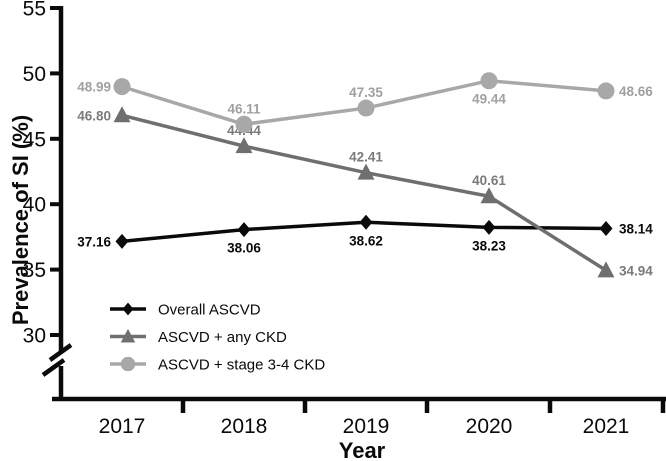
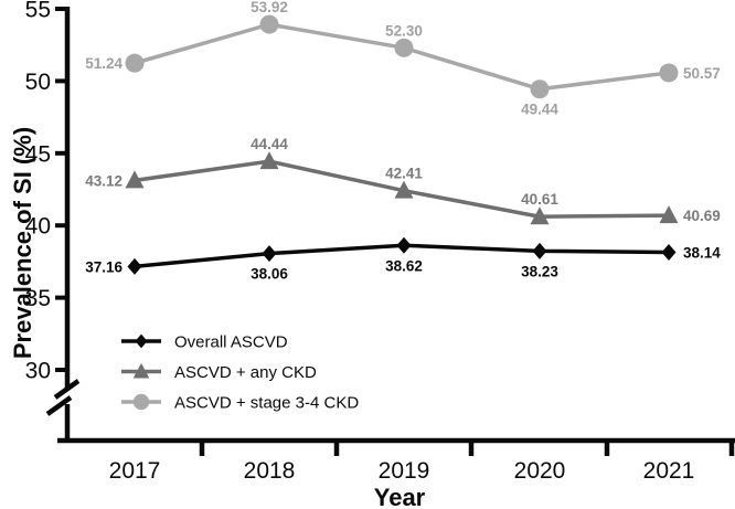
ASCVD + any CKD/2017: 46.80 -> 43.12
ASCVD + stage 3-4 CKD/2017: 48.99 -> 51.24
ASCVD + stage 3-4 CKD/2018: 46.11 -> 53.92
ASCVD + stage 3-4 CKD/2019: 47.35 -> 52.30
ASCVD + any CKD/2021: 34.94 -> 40.69
ASCVD + stage 3-4 CKD/2021: 48.66 -> 50.57
